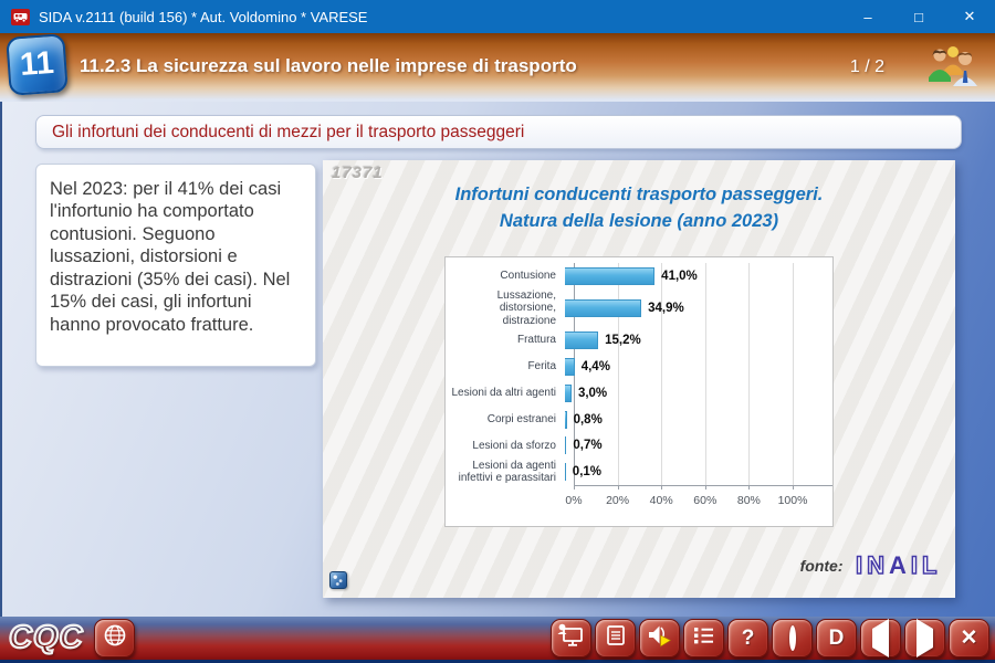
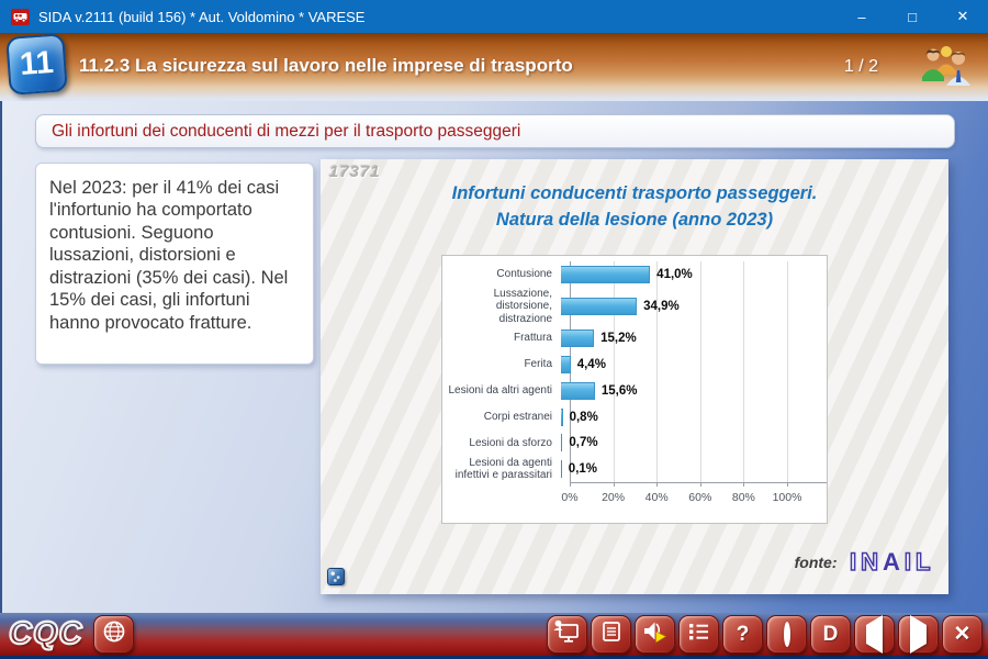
Lesioni da altri agenti: 3,0% -> 15,6%
